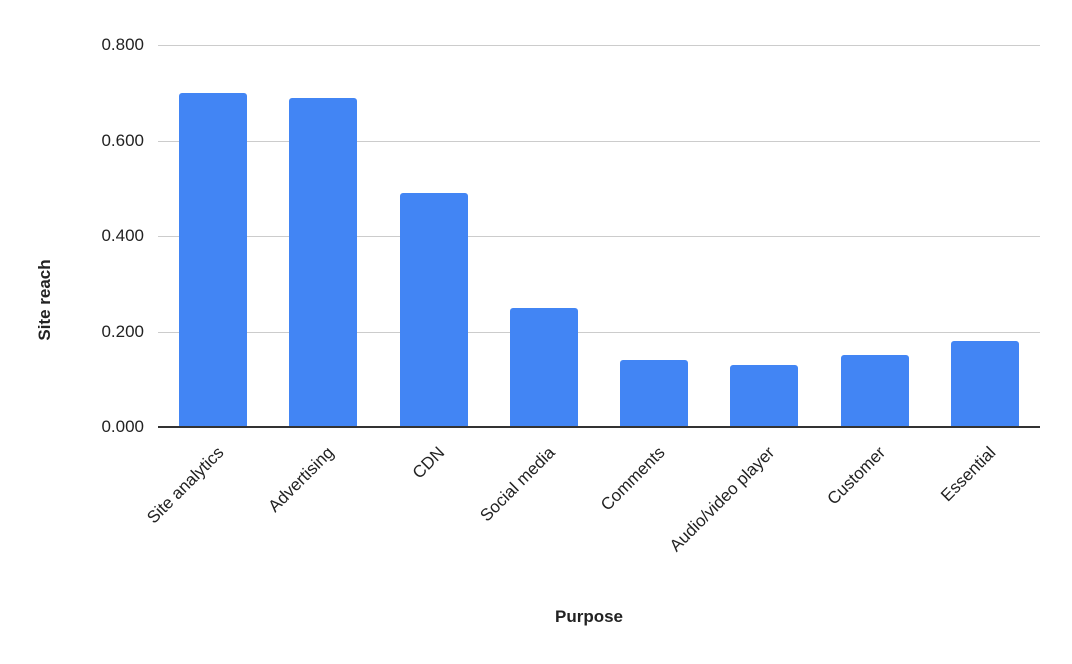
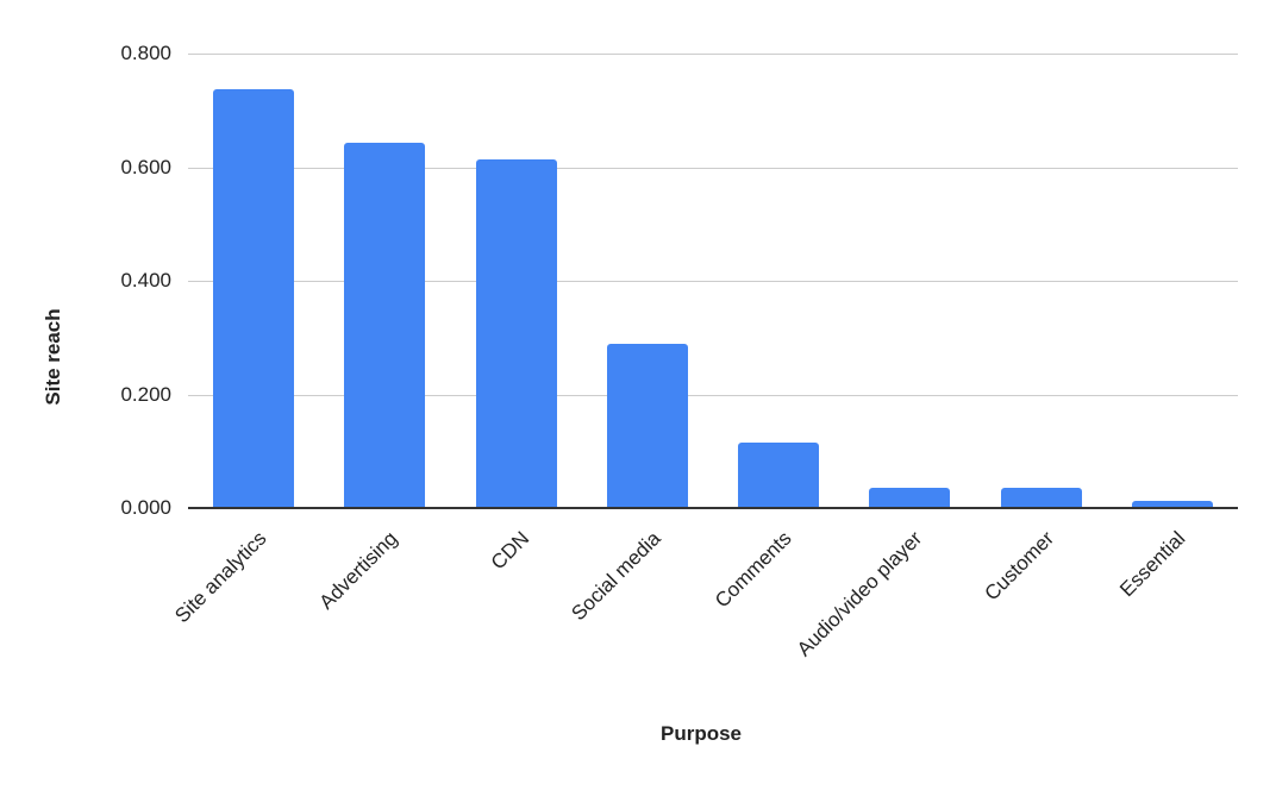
Site analytics: 0.70 -> 0.74
Advertising: 0.69 -> 0.64
CDN: 0.49 -> 0.61
Social media: 0.25 -> 0.29
Comments: 0.14 -> 0.12
Audio/video player: 0.13 -> 0.04
Customer: 0.15 -> 0.04
Essential: 0.18 -> 0.01
